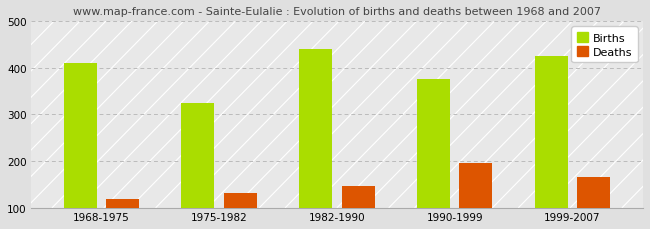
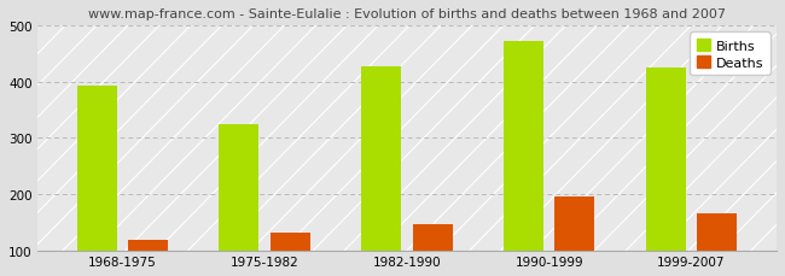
Births/1968-1975: 410 -> 393
Births/1982-1990: 440 -> 427
Births/1990-1999: 375 -> 472
